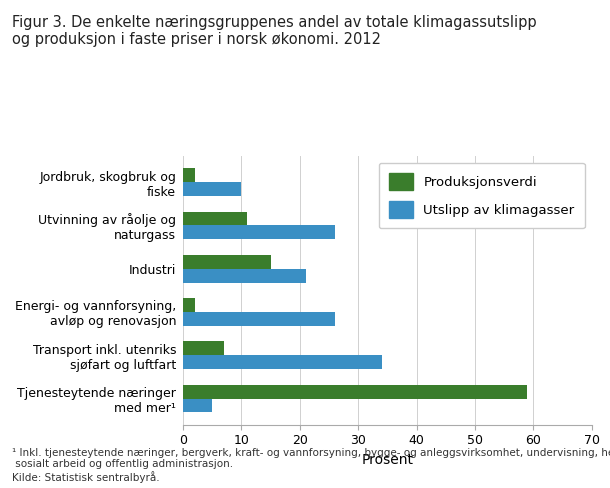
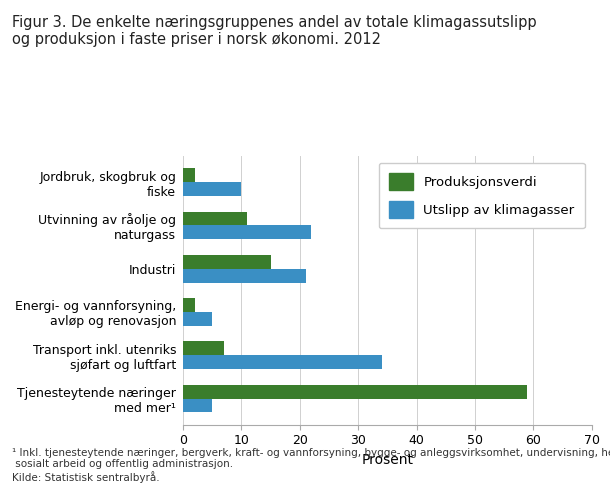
Utslipp av klimagasser/Utvinning av råolje og naturgass: 26 -> 22
Utslipp av klimagasser/Energi- og vannforsyning, avløp og renovasjon: 26 -> 5
